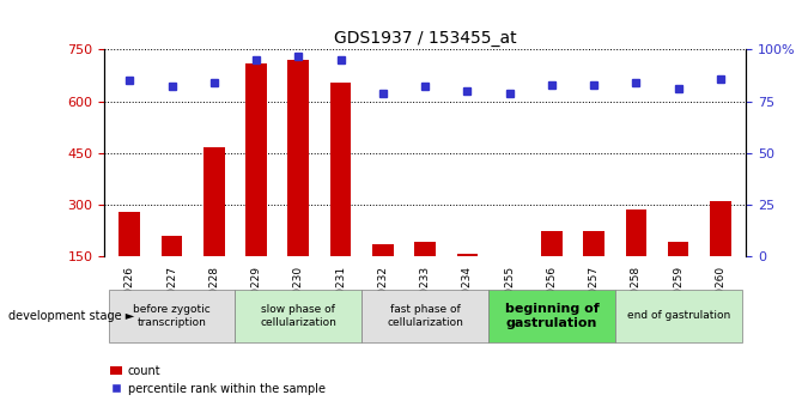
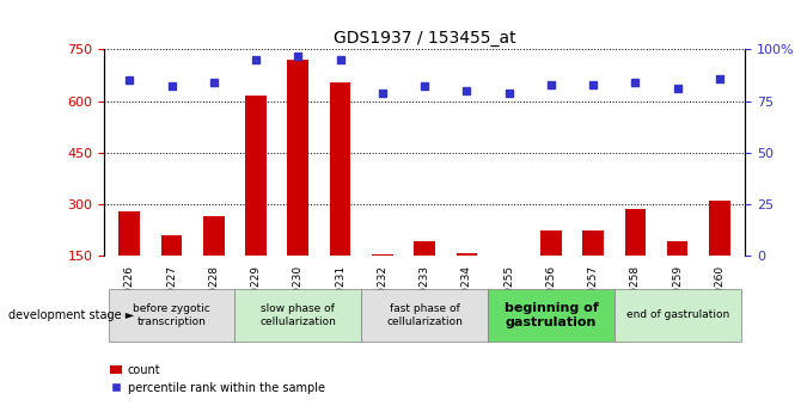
count/GSM90228: 465 -> 265
count/GSM90229: 710 -> 615
count/GSM90232: 185 -> 152
